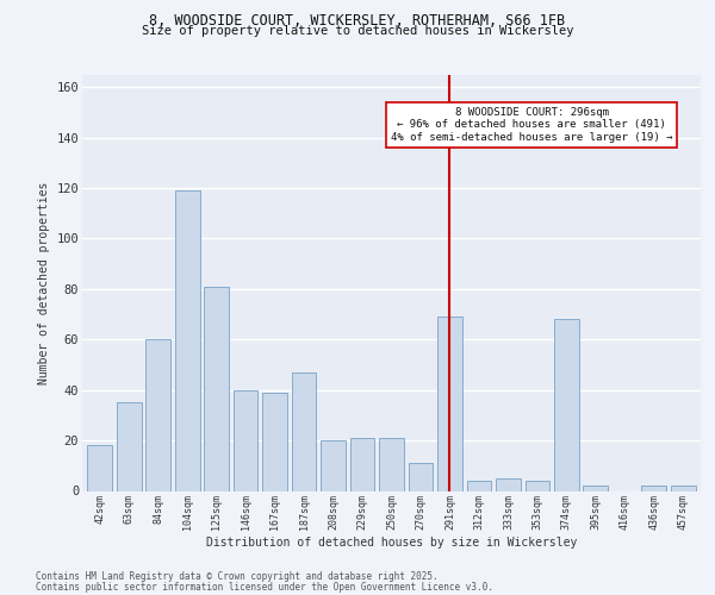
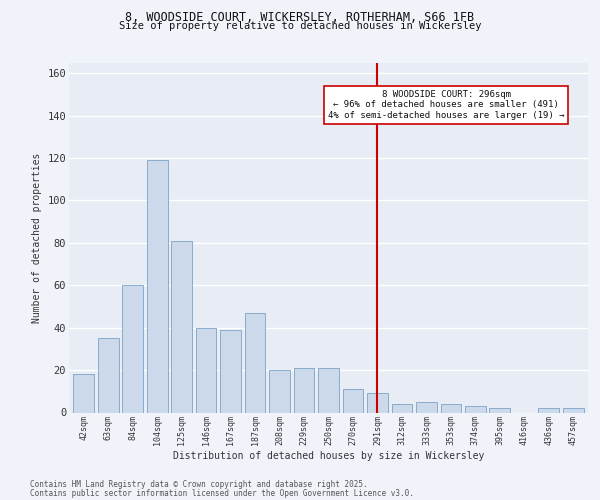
291sqm: 69 -> 9
374sqm: 68 -> 3
